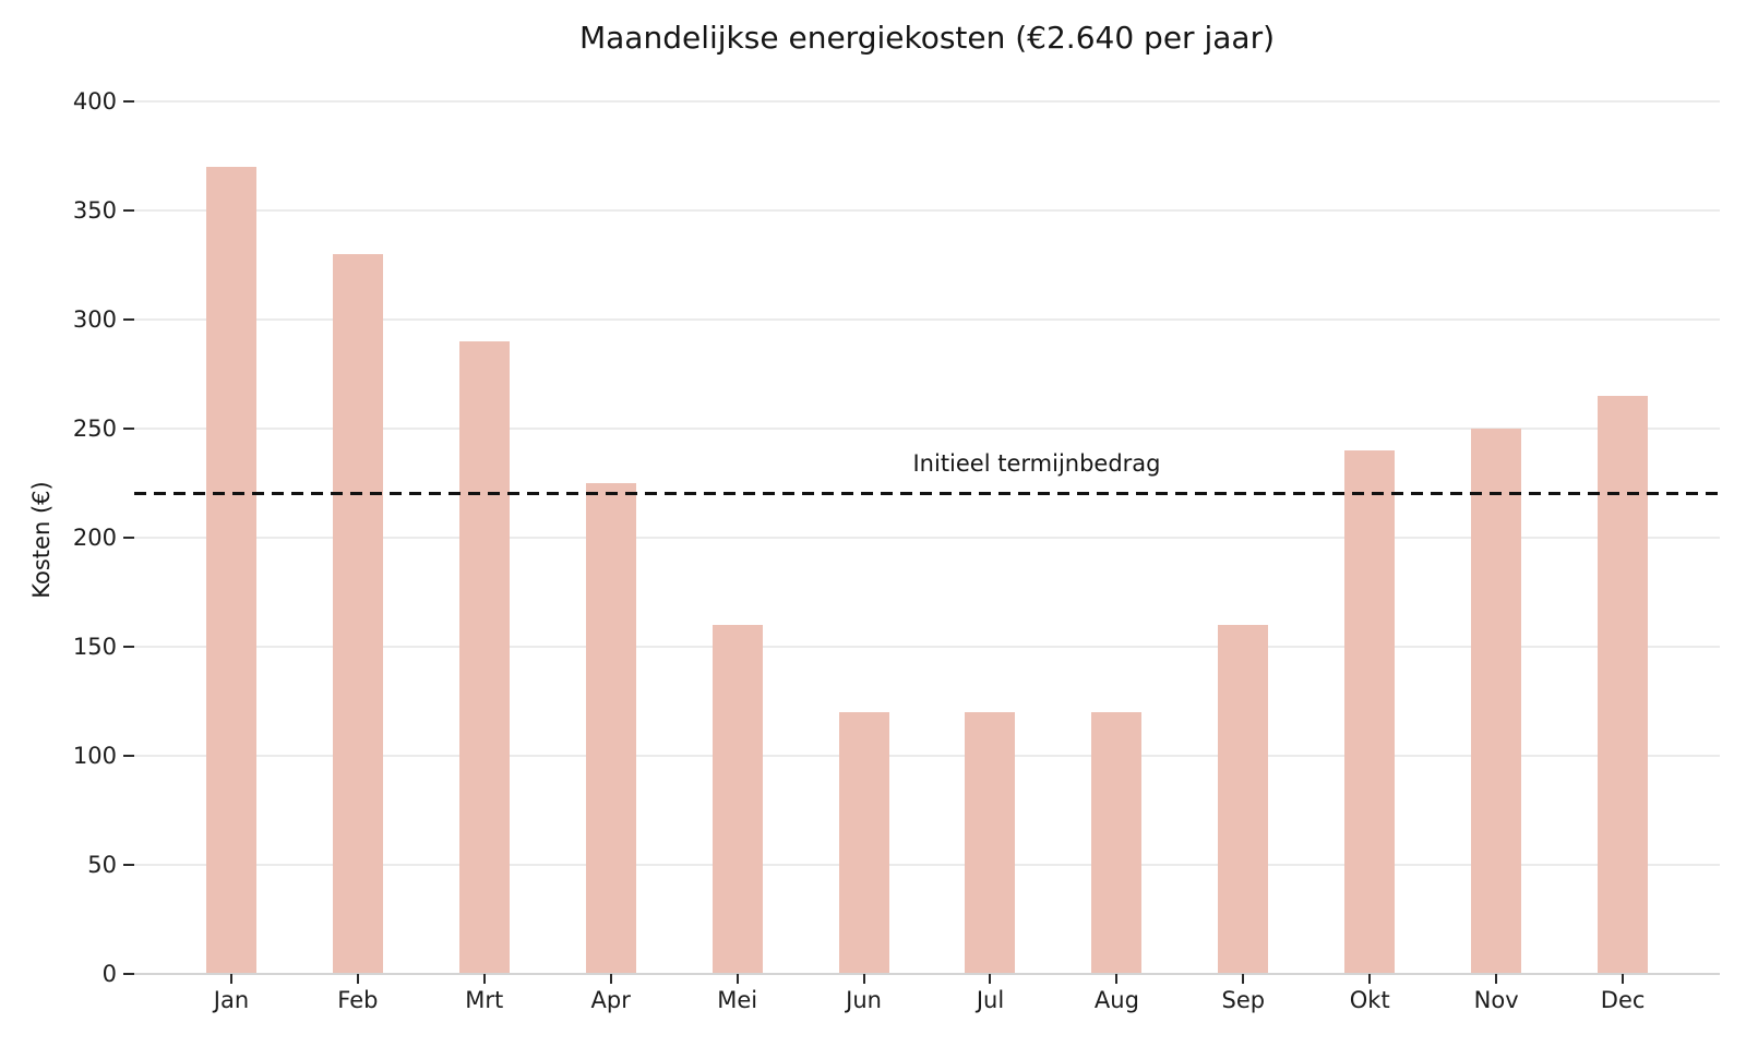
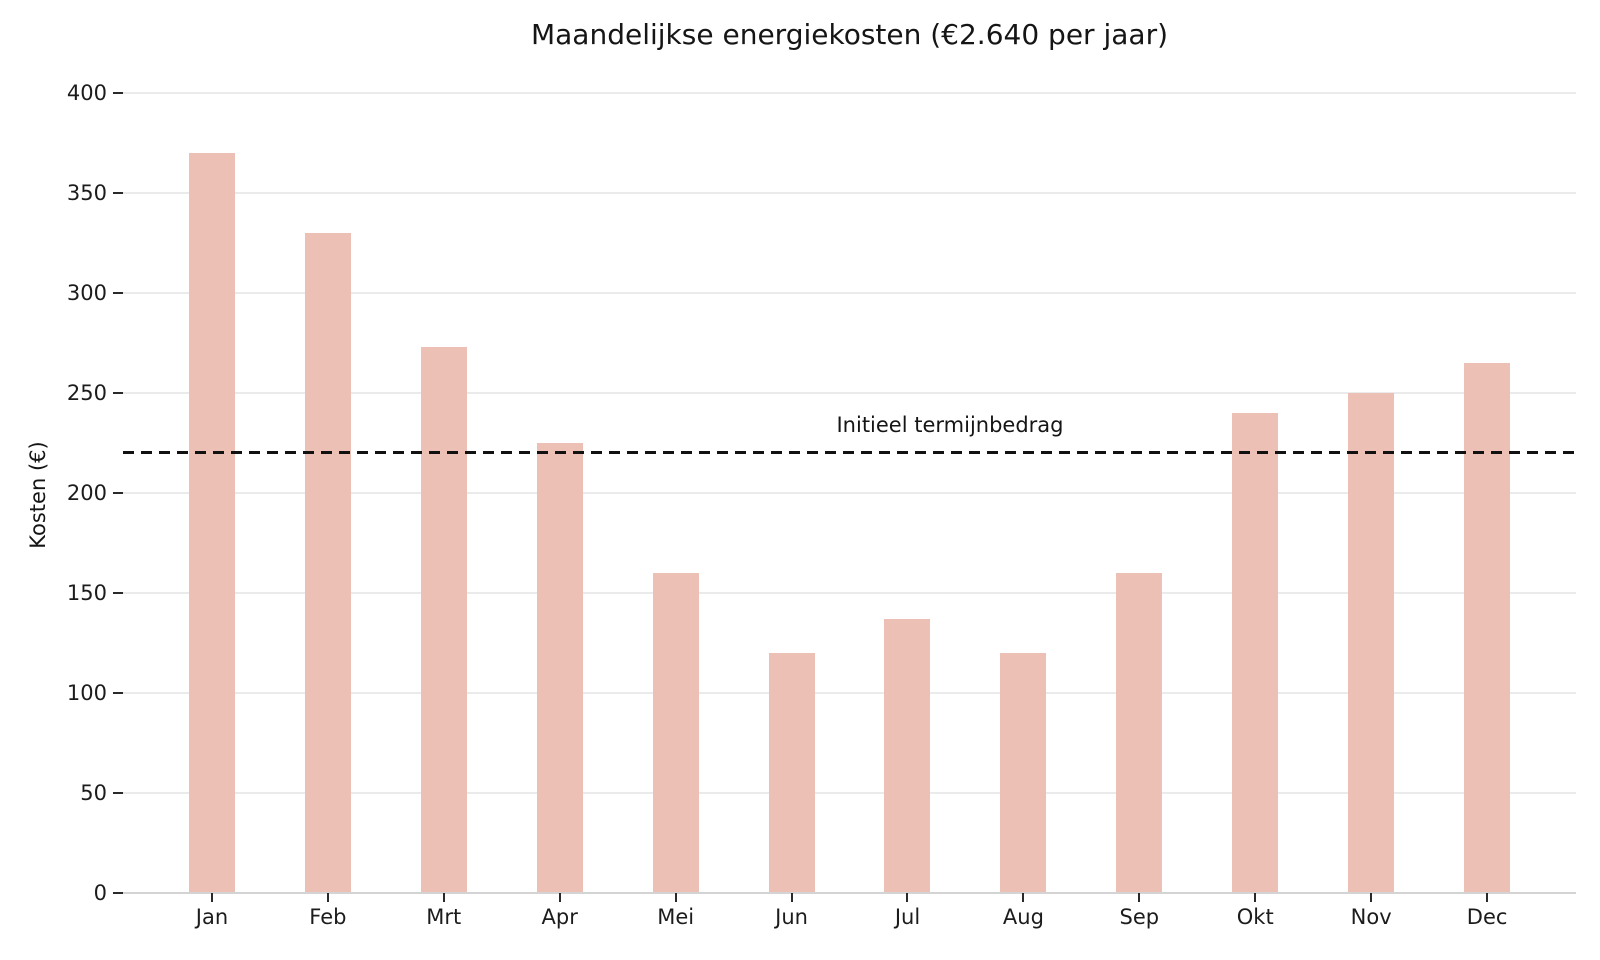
Mrt: 290 -> 273
Jul: 120 -> 137
